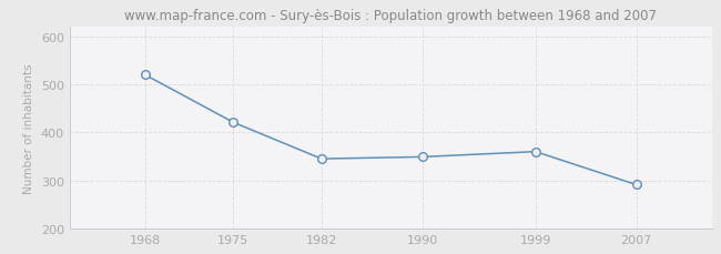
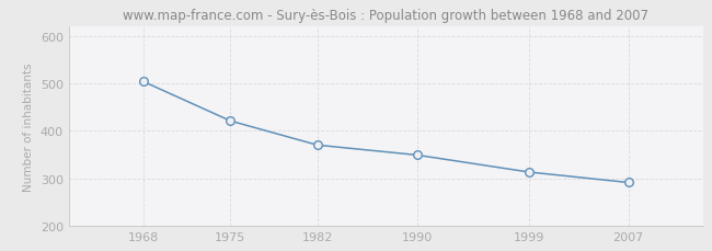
1968: 520 -> 504
1982: 345 -> 370
1999: 360 -> 313
